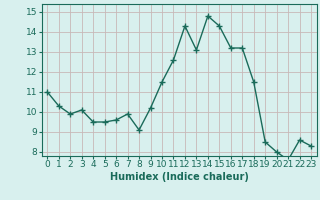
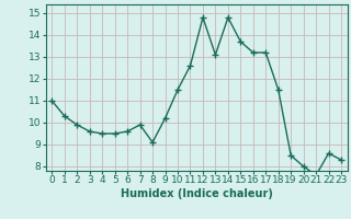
3: 10.1 -> 9.6
12: 14.3 -> 14.8
15: 14.3 -> 13.7
